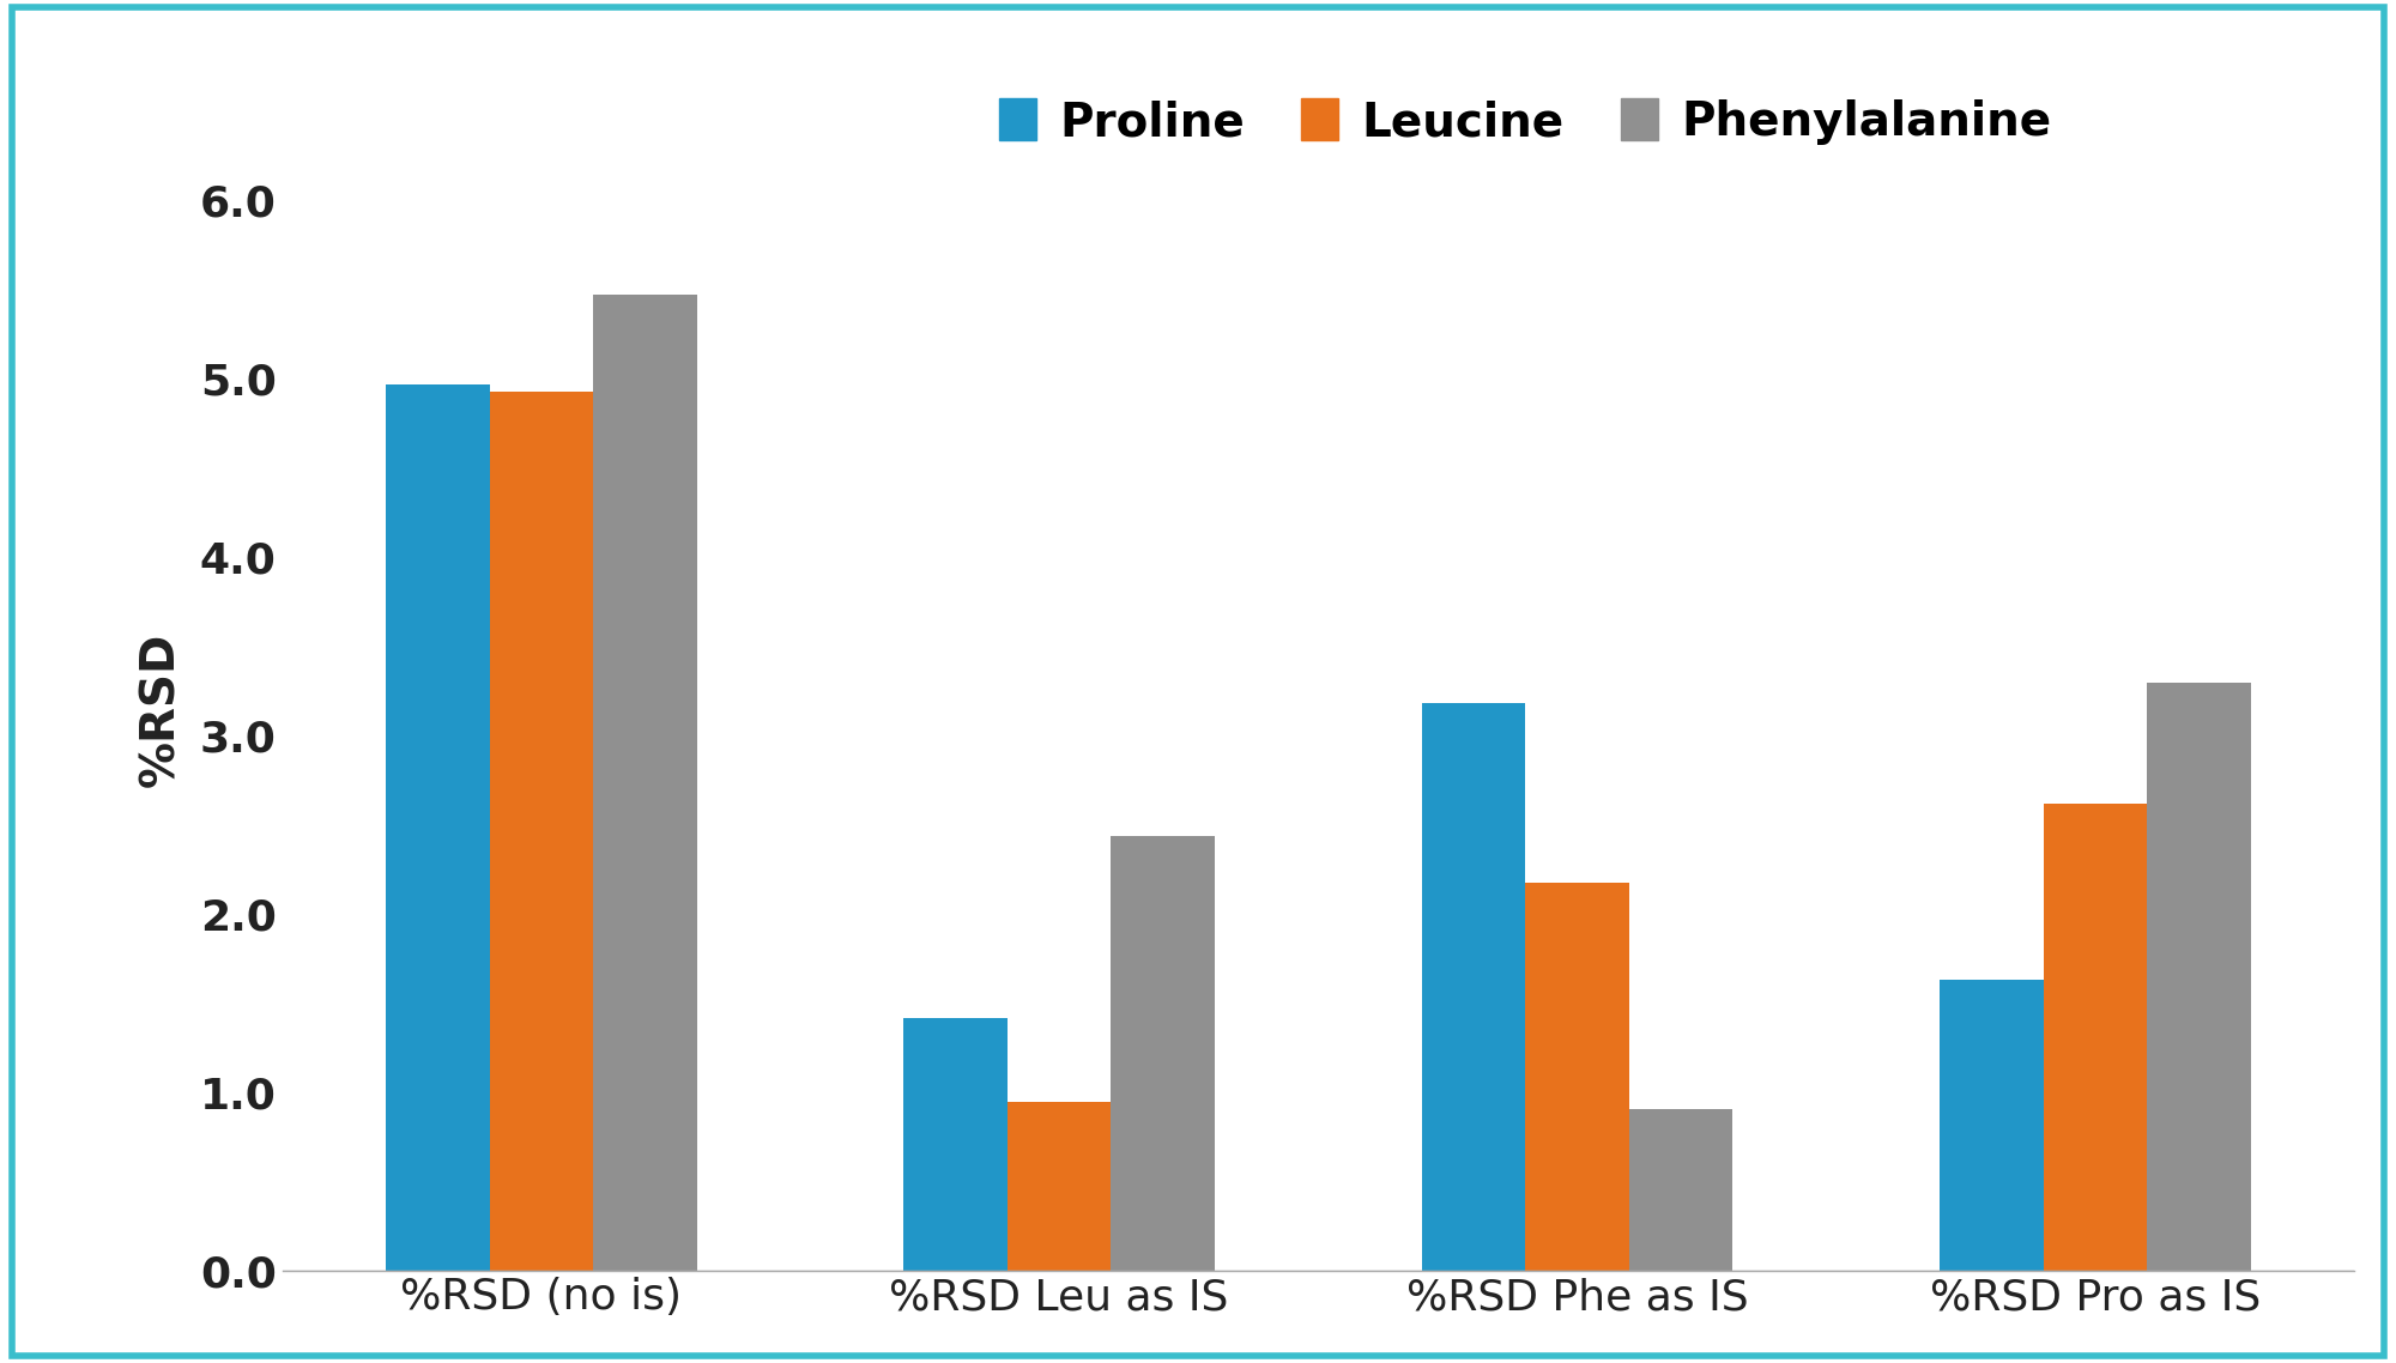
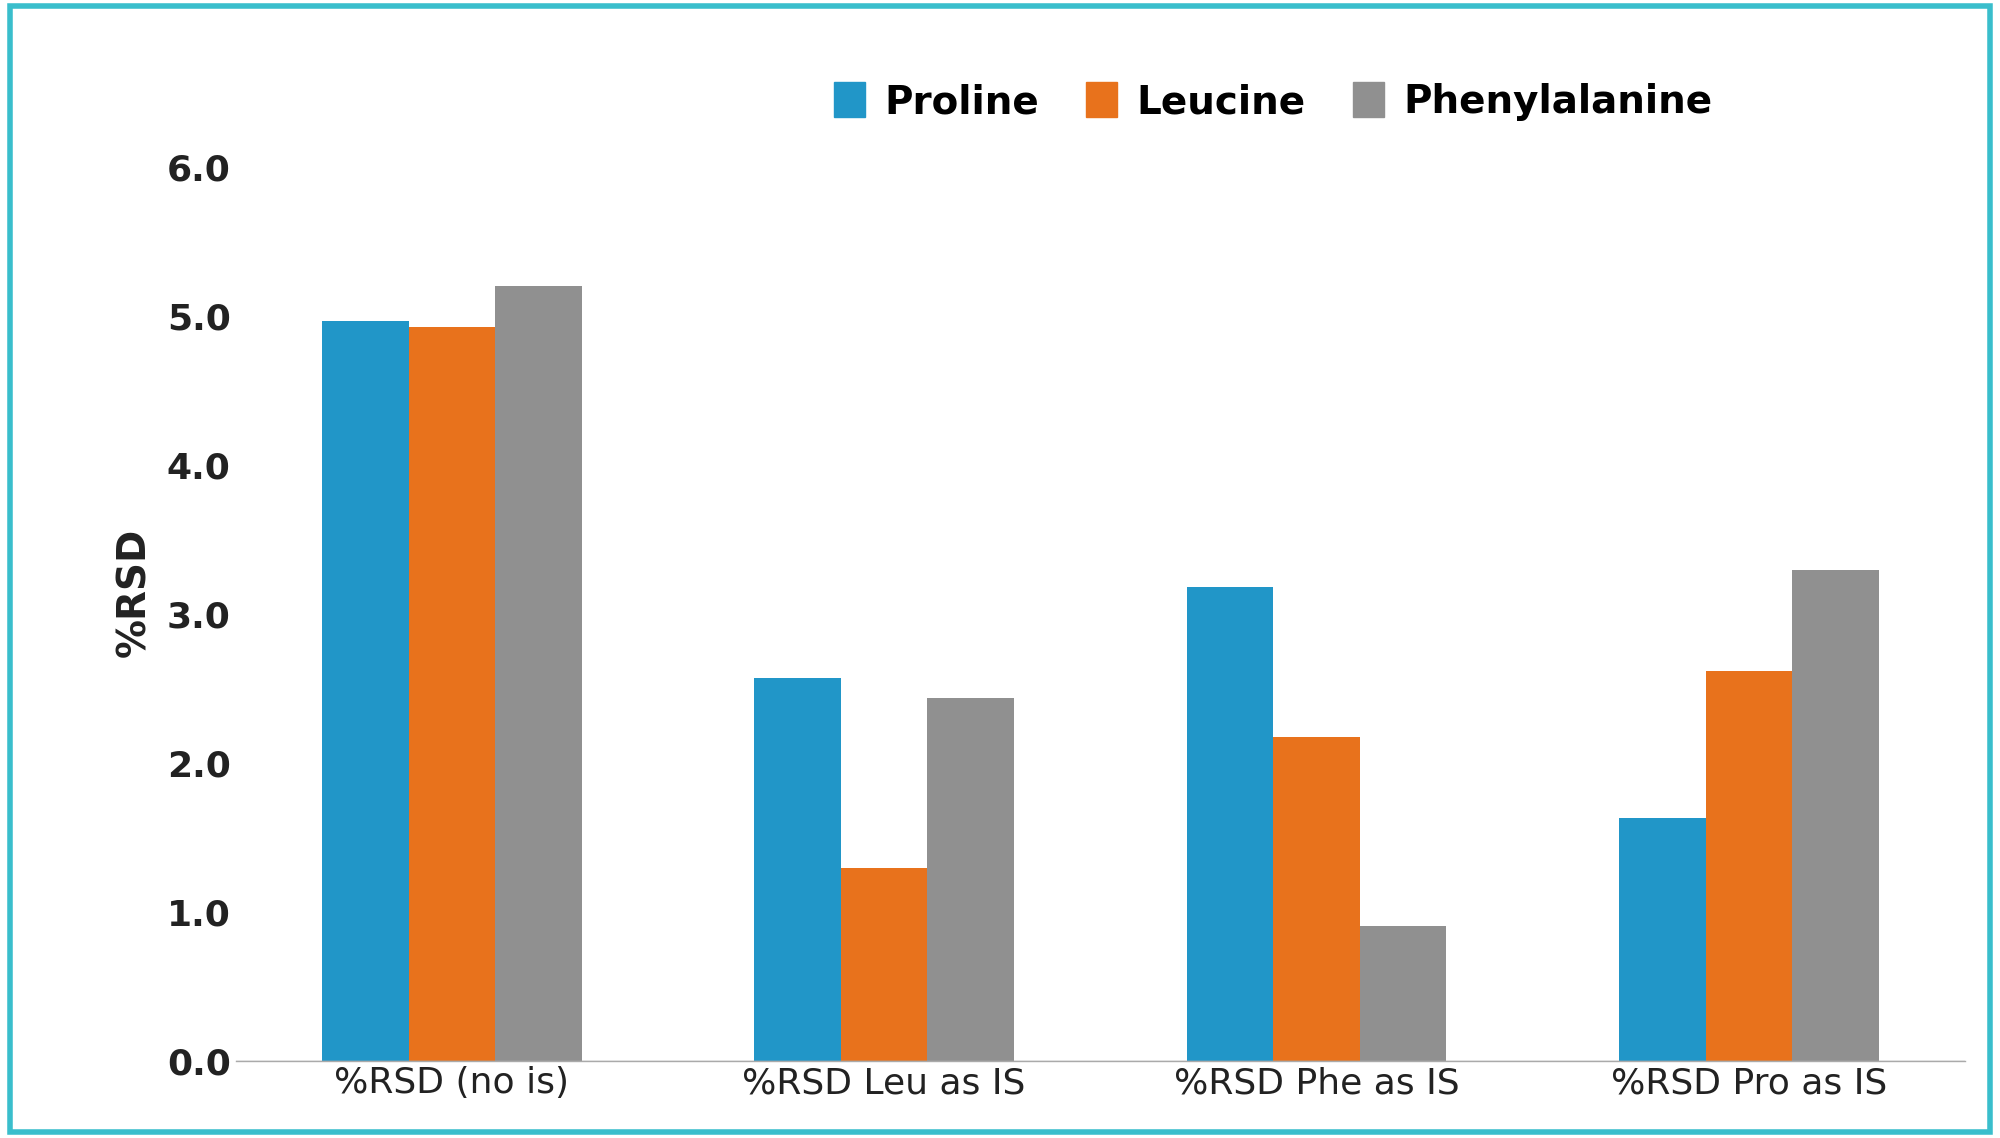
Phenylalanine/%RSD (no is): 5.47 -> 5.20
Proline/%RSD Leu as IS: 1.42 -> 2.57
Leucine/%RSD Leu as IS: 0.95 -> 1.30
